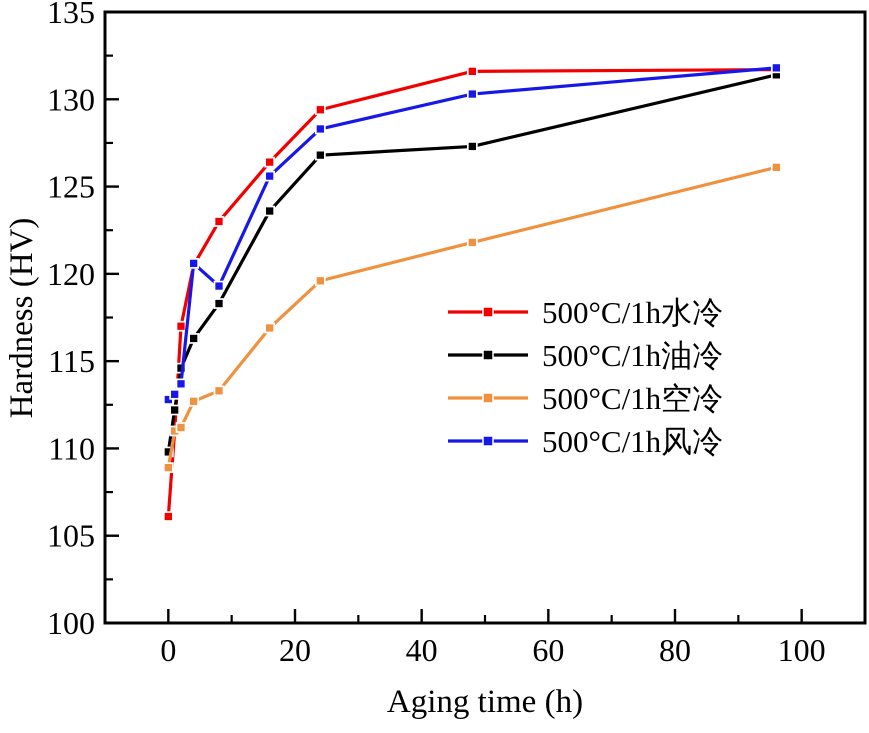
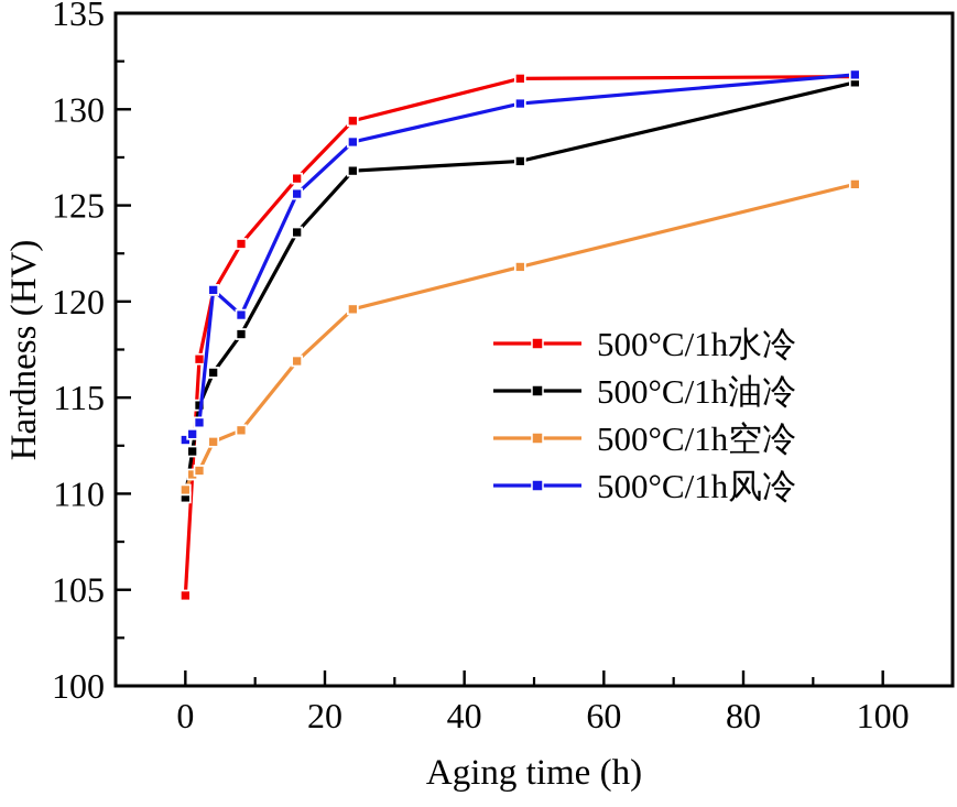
500°C/1h水冷/0: 106.1 -> 104.7
500°C/1h空冷/0: 108.9 -> 110.2
